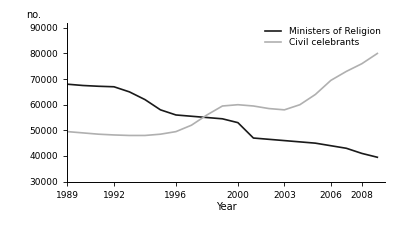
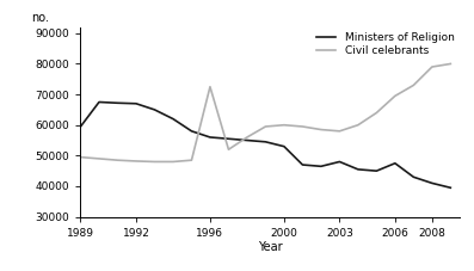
Ministers of Religion/1989: 68000 -> 59500
Civil celebrants/1996: 49500 -> 72500
Ministers of Religion/2003: 46000 -> 48000
Ministers of Religion/2006: 44000 -> 47500
Civil celebrants/2008: 76000 -> 79000
